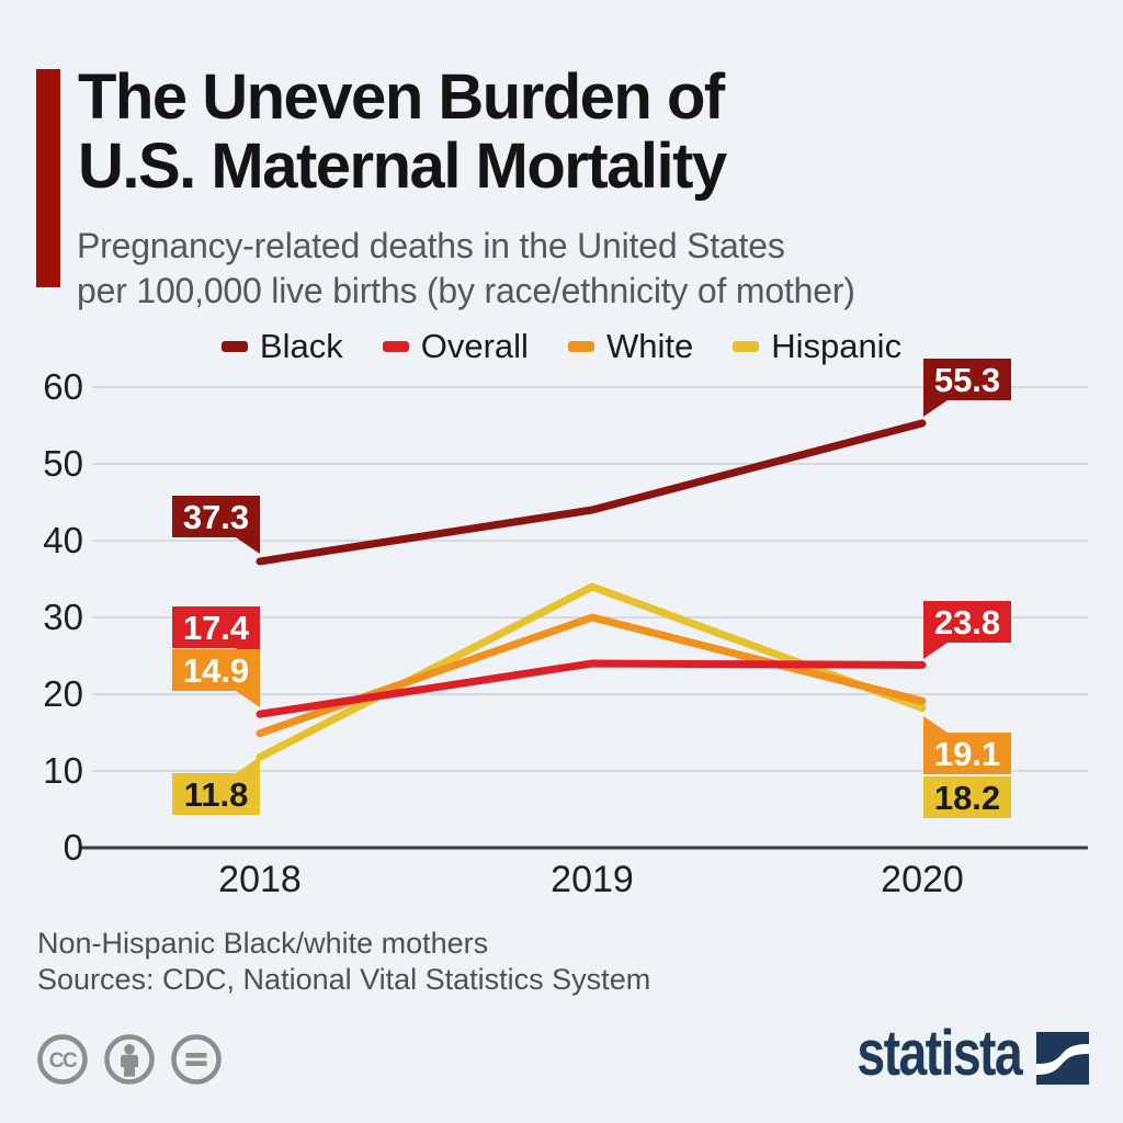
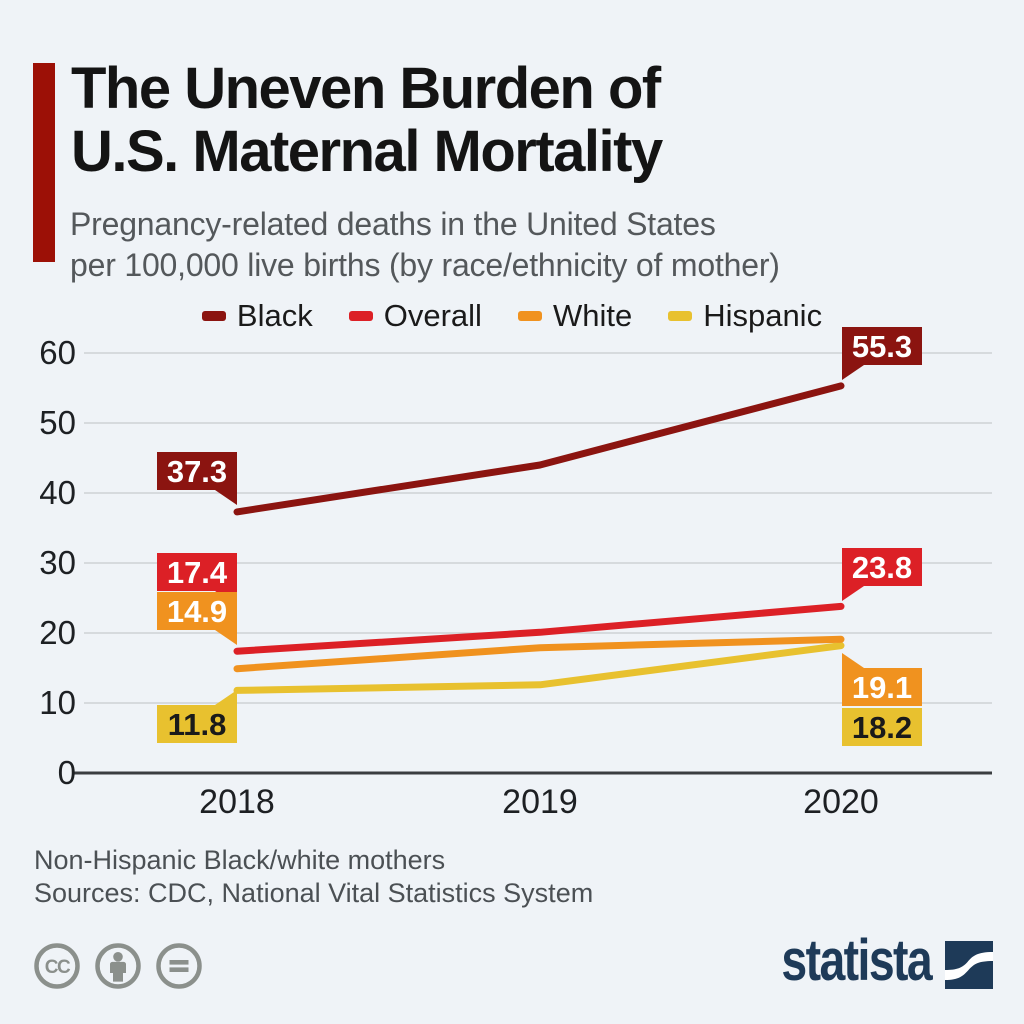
Overall/2019: 24 -> 20
White/2019: 30 -> 18
Hispanic/2019: 34 -> 13
